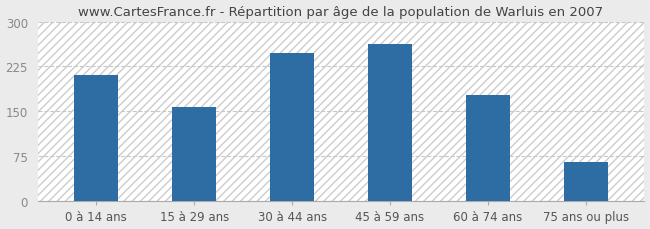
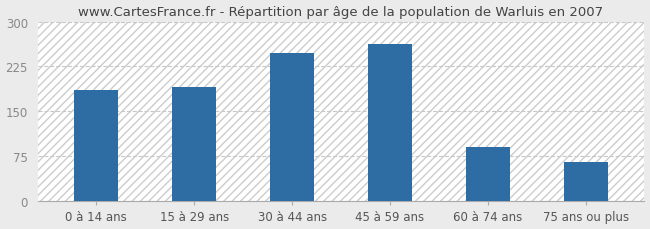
0 à 14 ans: 210 -> 186
15 à 29 ans: 158 -> 190
60 à 74 ans: 178 -> 90
